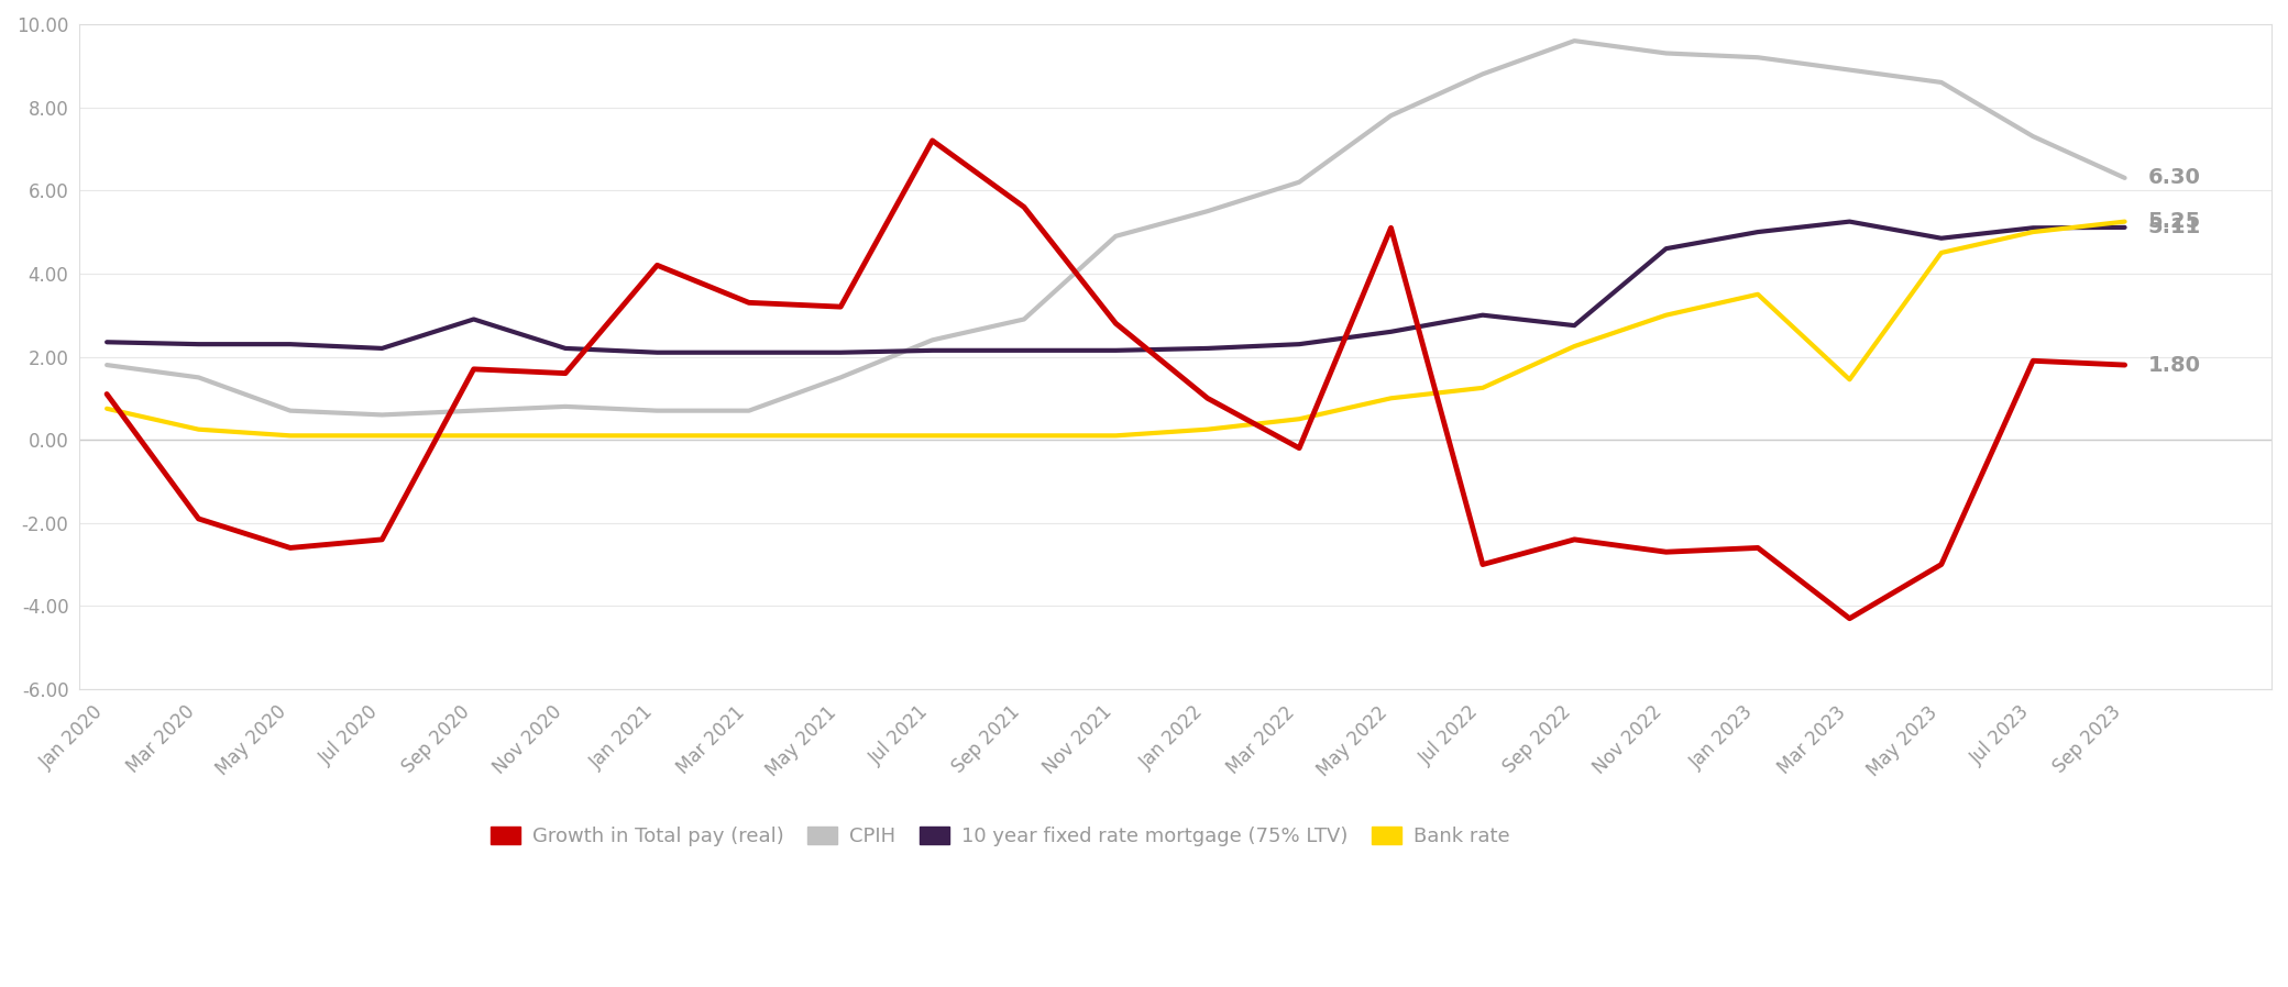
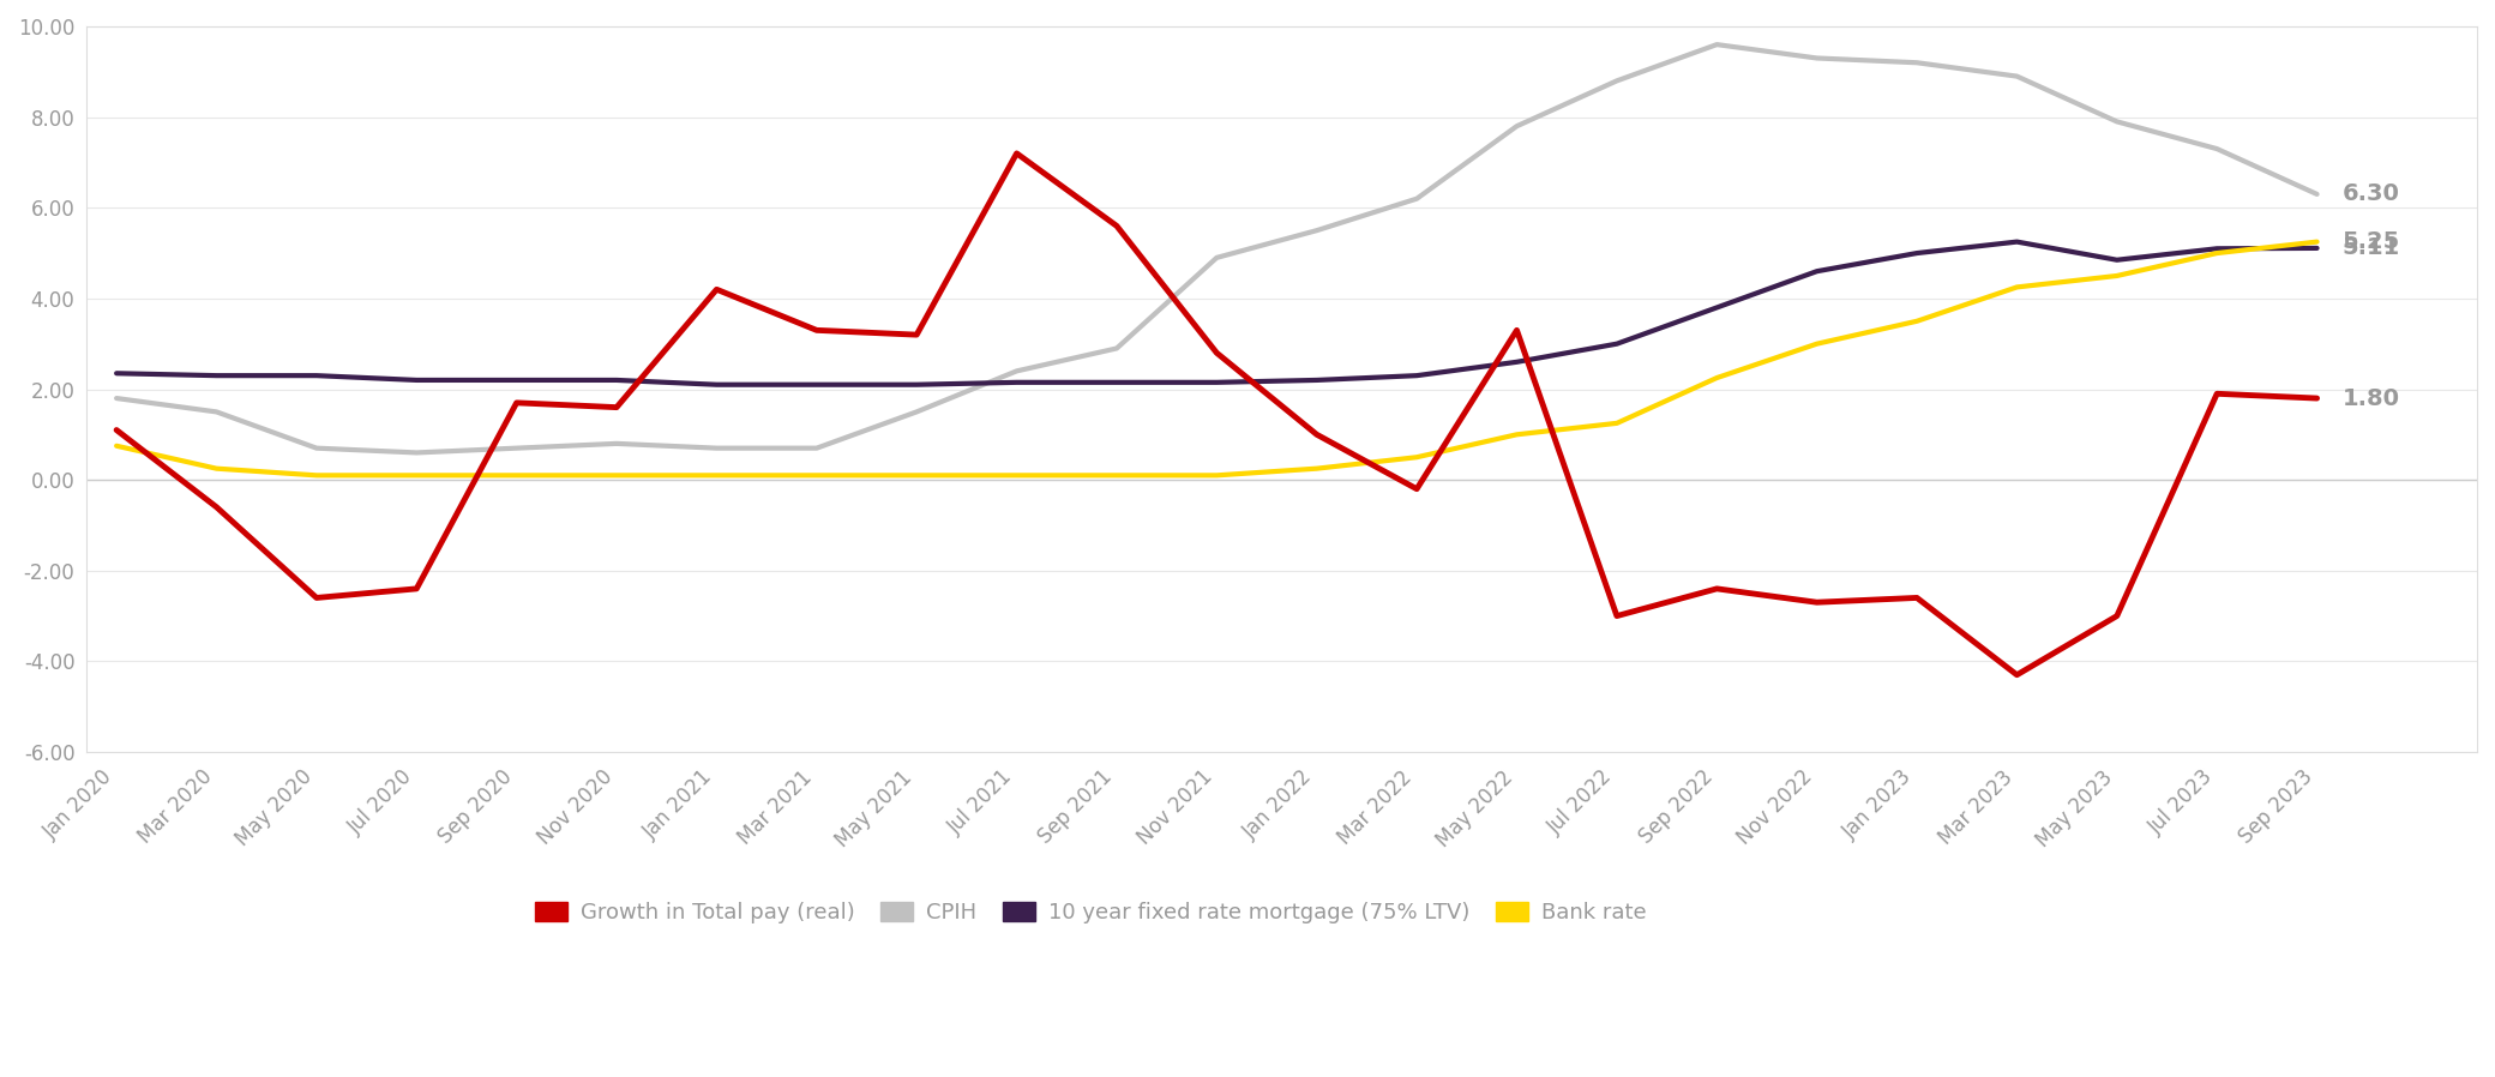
Growth in Total pay (real)/Mar 2020: -1.9 -> -0.6
10 year fixed rate mortgage (75% LTV)/Sep 2020: 2.90 -> 2.20
Growth in Total pay (real)/May 2022: 5.1 -> 3.3
10 year fixed rate mortgage (75% LTV)/Sep 2022: 2.75 -> 3.80
Bank rate/Mar 2023: 1.45 -> 4.25
CPIH/May 2023: 8.6 -> 7.9
